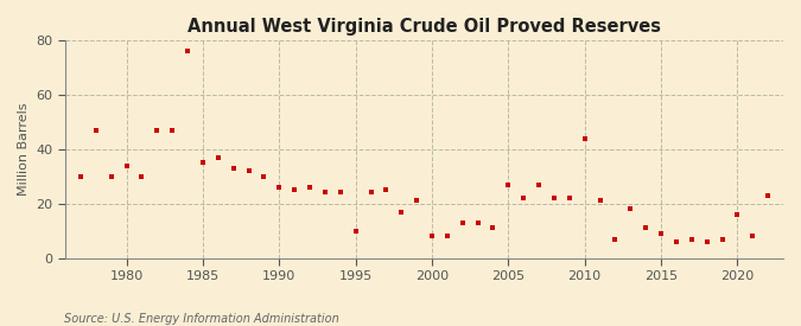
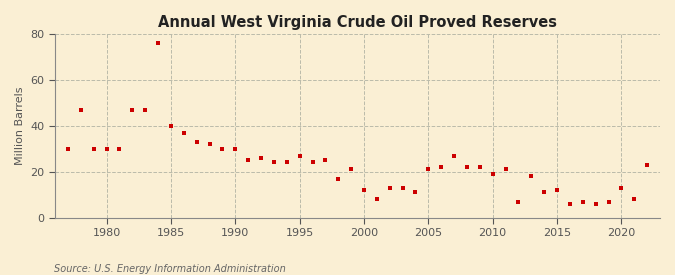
1980: 34 -> 30
1985: 35 -> 40
1990: 26 -> 30
1995: 10 -> 27
2000: 8 -> 12
2005: 27 -> 21
2010: 44 -> 19
2015: 9 -> 12
2020: 16 -> 13
